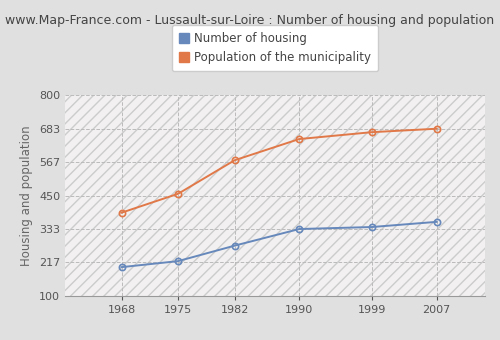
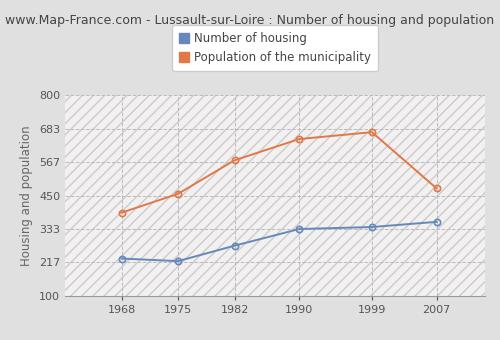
Number of housing/1968: 200 -> 230
Population of the municipality/2007: 683 -> 475
